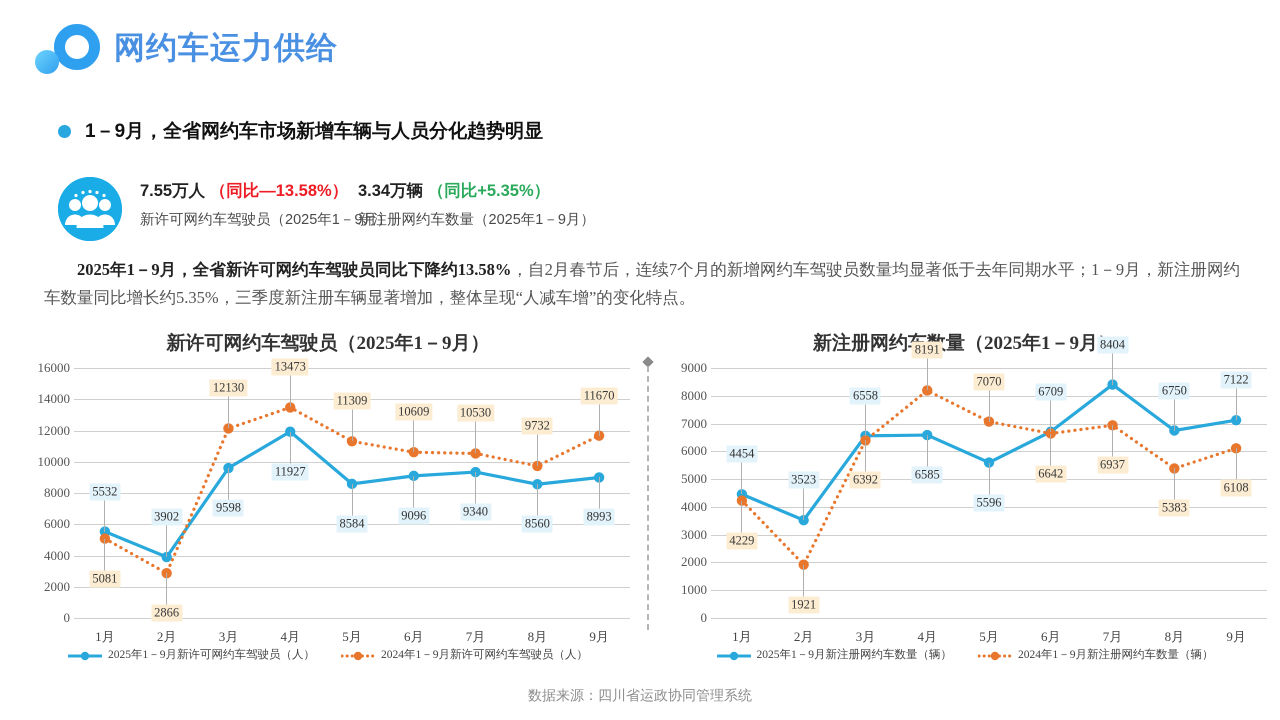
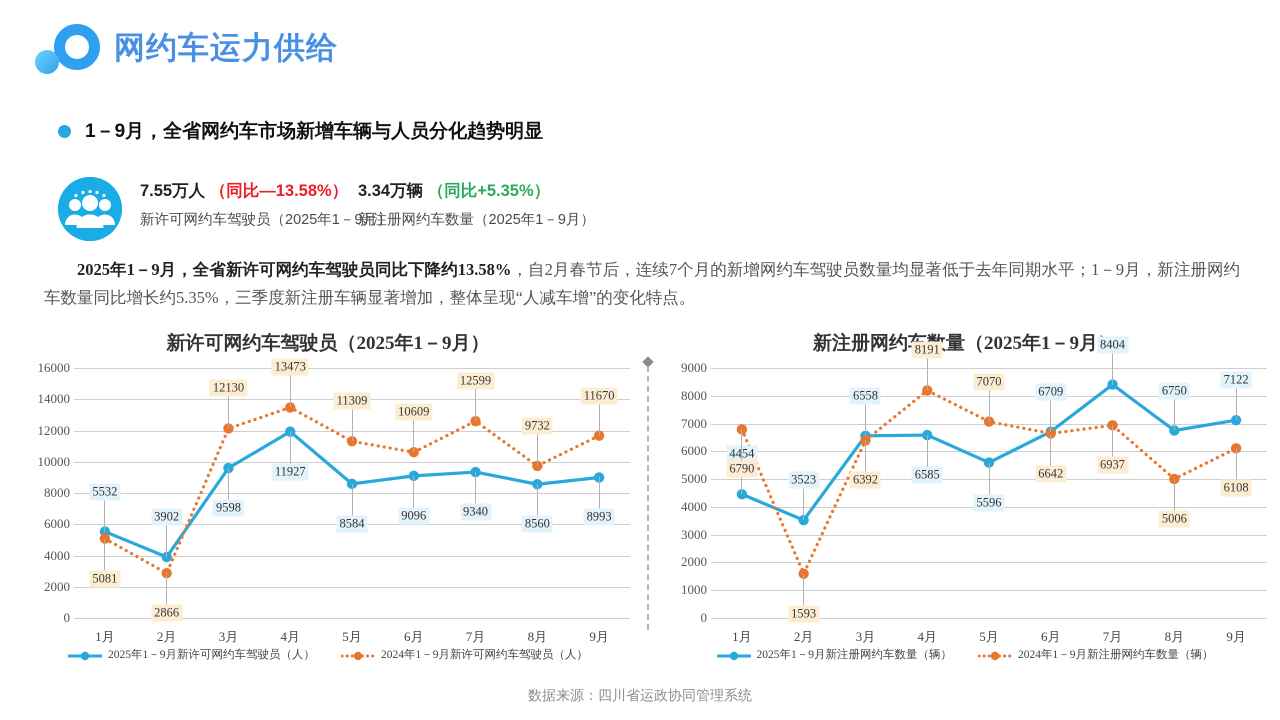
新许可网约车驾驶员（2025年1－9月）/2024年1－9月新许可网约车驾驶员（人）/7月: 10530 -> 12599
新注册网约车数量（2025年1－9月）/2024年1－9月新注册网约车数量（辆）/1月: 4229 -> 6790
新注册网约车数量（2025年1－9月）/2024年1－9月新注册网约车数量（辆）/2月: 1921 -> 1593
新注册网约车数量（2025年1－9月）/2024年1－9月新注册网约车数量（辆）/8月: 5383 -> 5006
